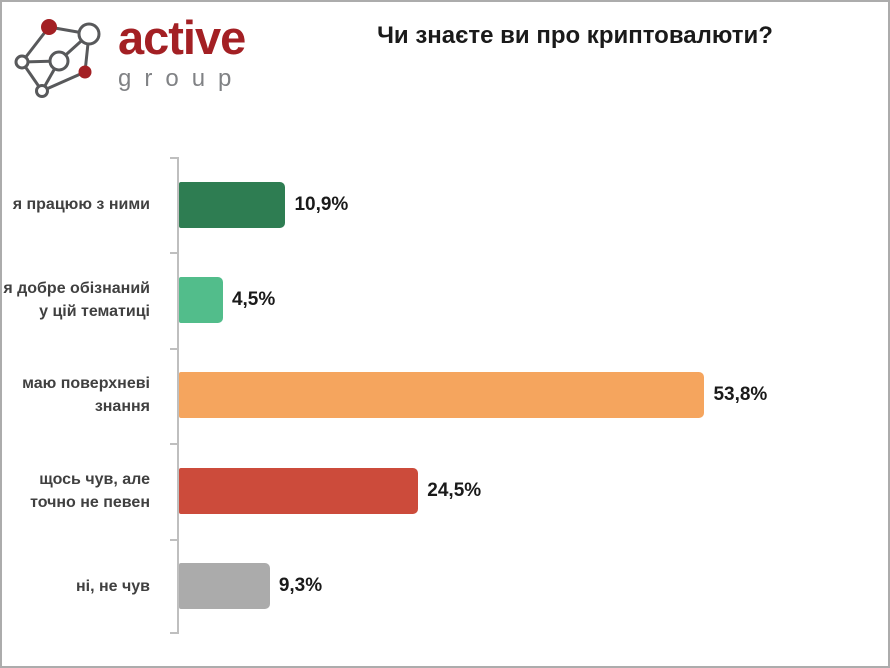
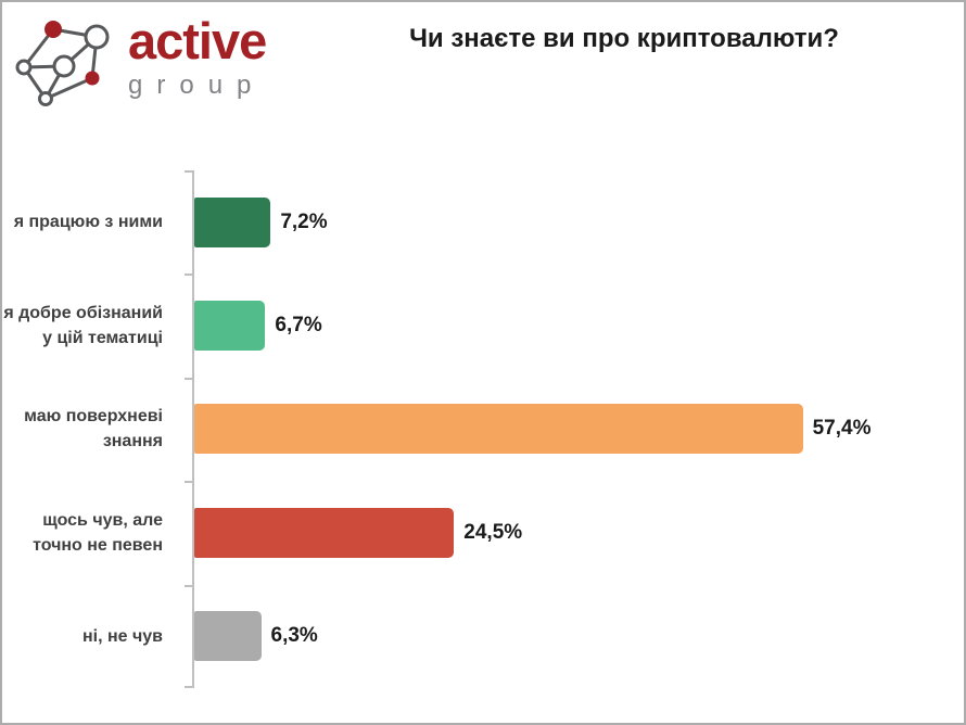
я працюю з ними: 10,9% -> 7,2%
я добре обізнаний у цій тематиці: 4,5% -> 6,7%
маю поверхневі знання: 53,8% -> 57,4%
ні, не чув: 9,3% -> 6,3%
